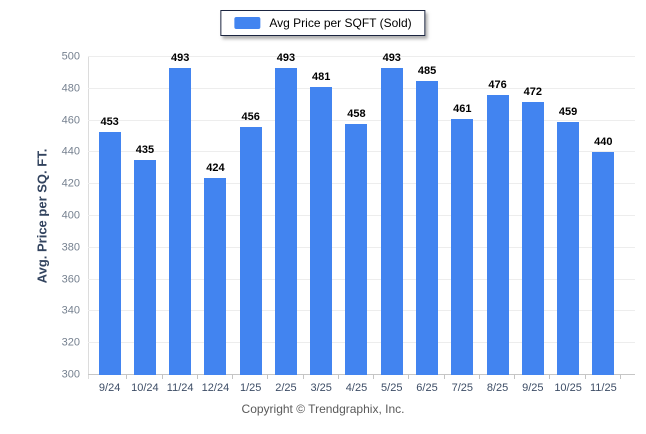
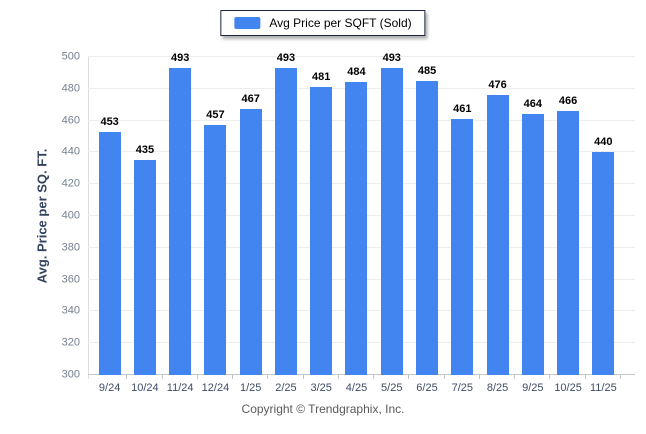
12/24: 424 -> 457
1/25: 456 -> 467
4/25: 458 -> 484
9/25: 472 -> 464
10/25: 459 -> 466
